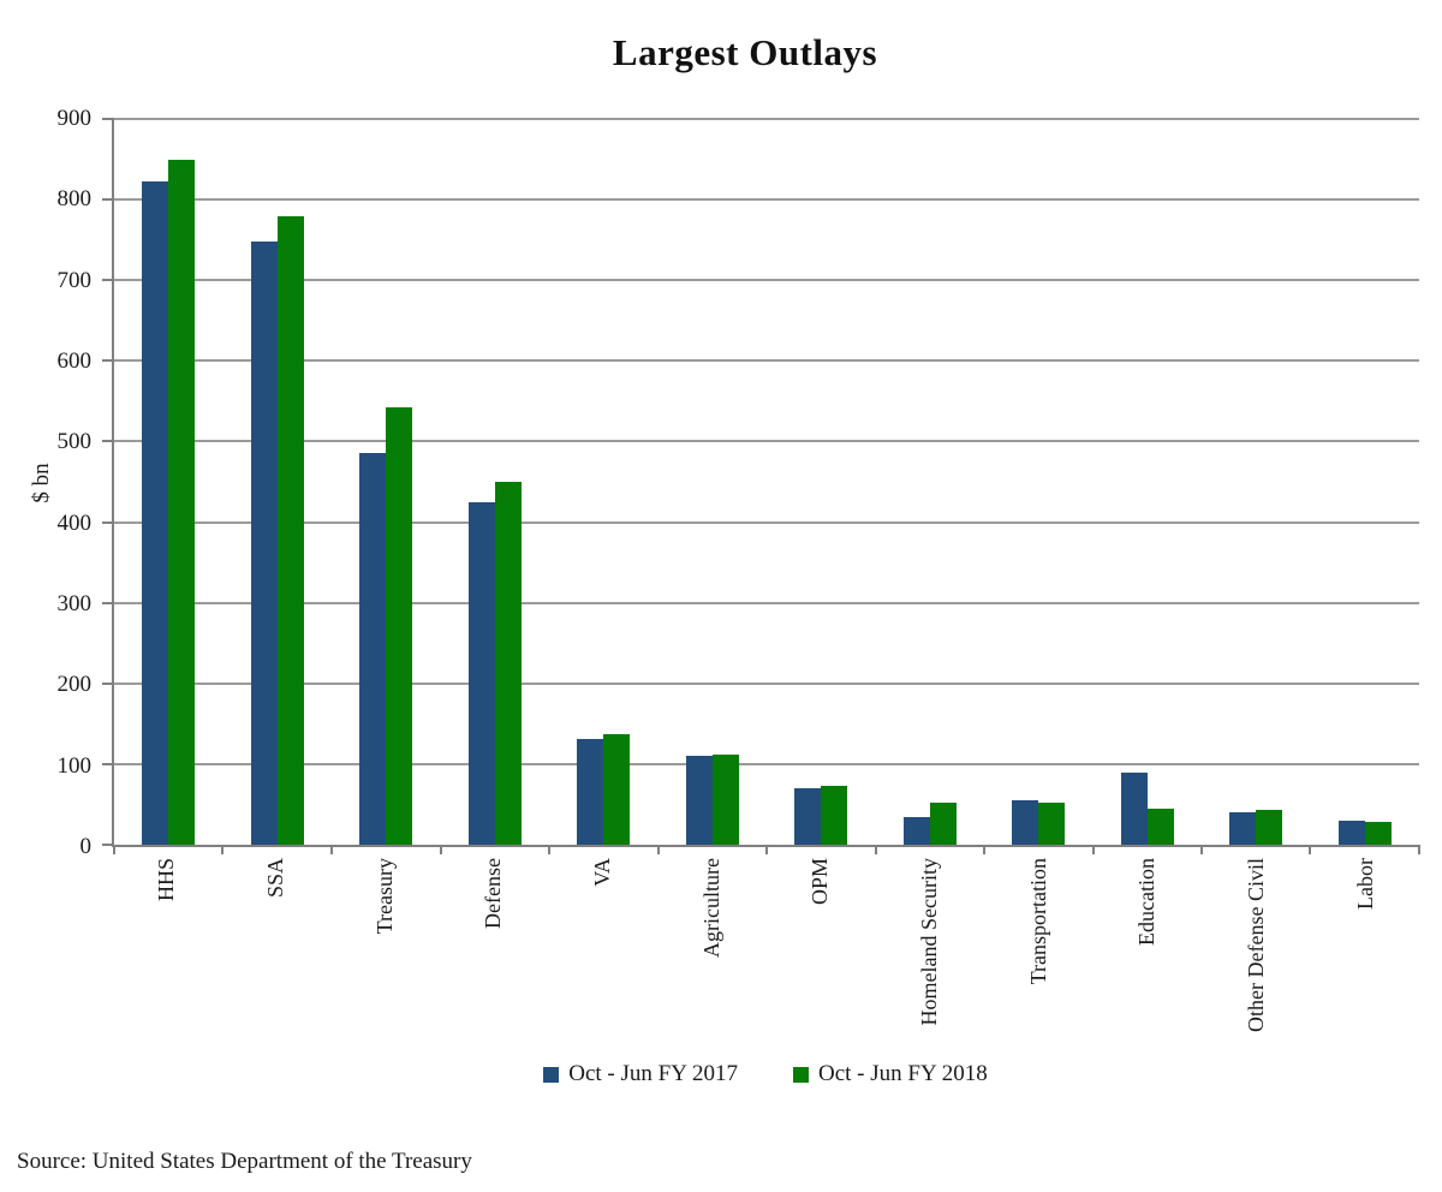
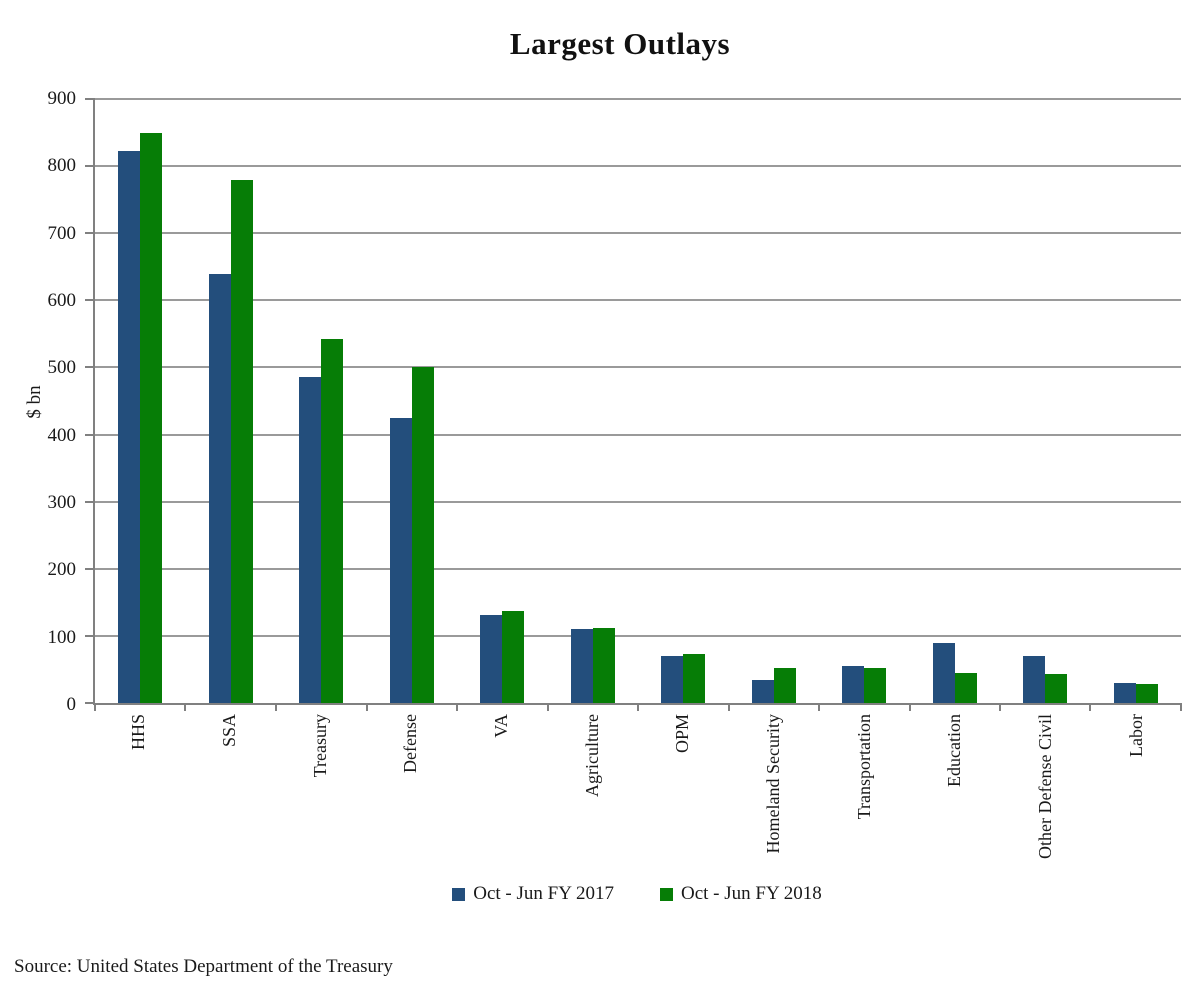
Oct - Jun FY 2017/SSA: 750 -> 640
Oct - Jun FY 2018/Defense: 450 -> 500
Oct - Jun FY 2017/Other Defense Civil: 40 -> 70
